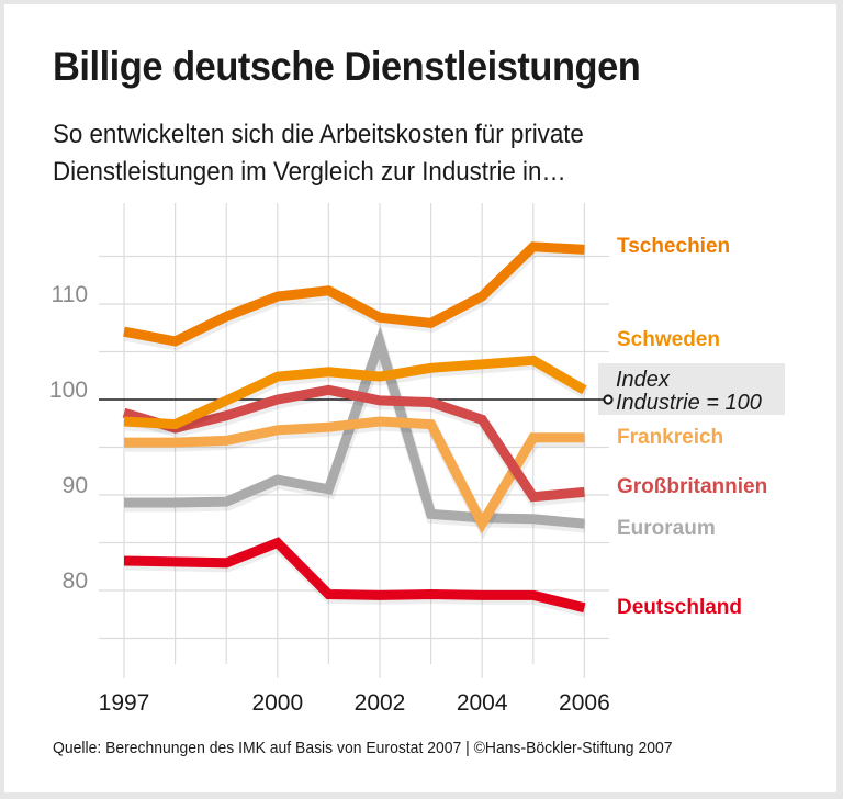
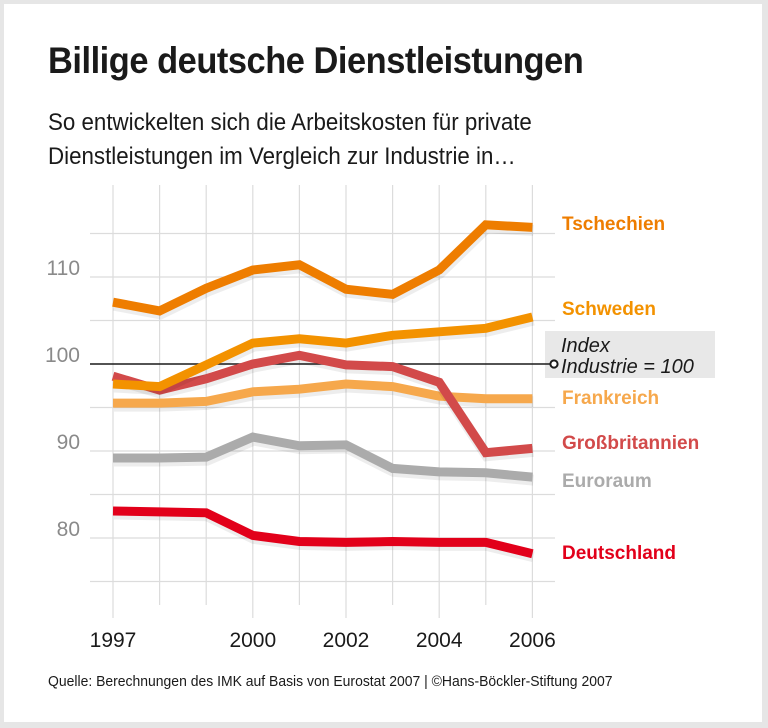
Deutschland/2000: 85 -> 80
Euroraum/2002: 106 -> 91
Frankreich/2004: 87 -> 96
Schweden/2006: 101 -> 105
